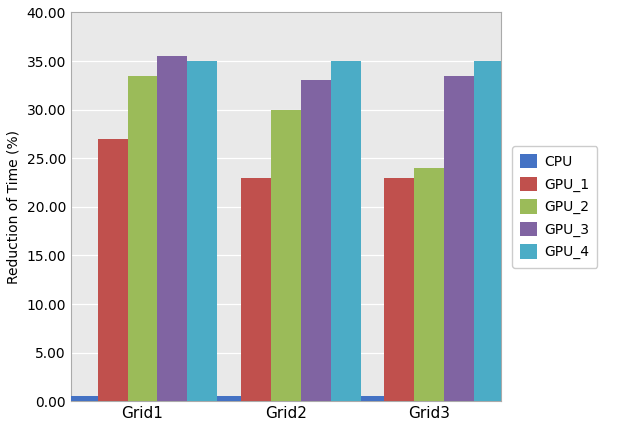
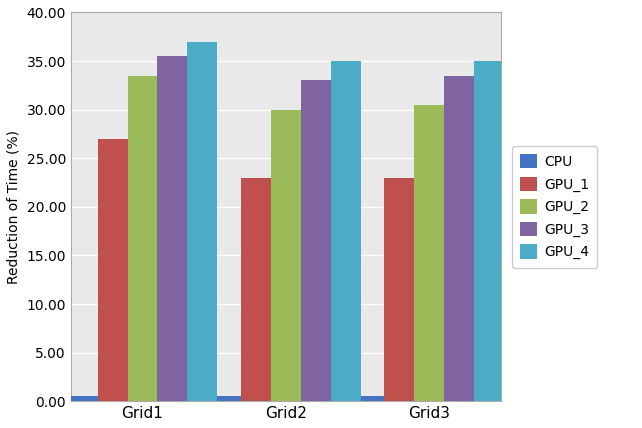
GPU_4/Grid1: 35 -> 37
GPU_2/Grid3: 24.0 -> 30.5
